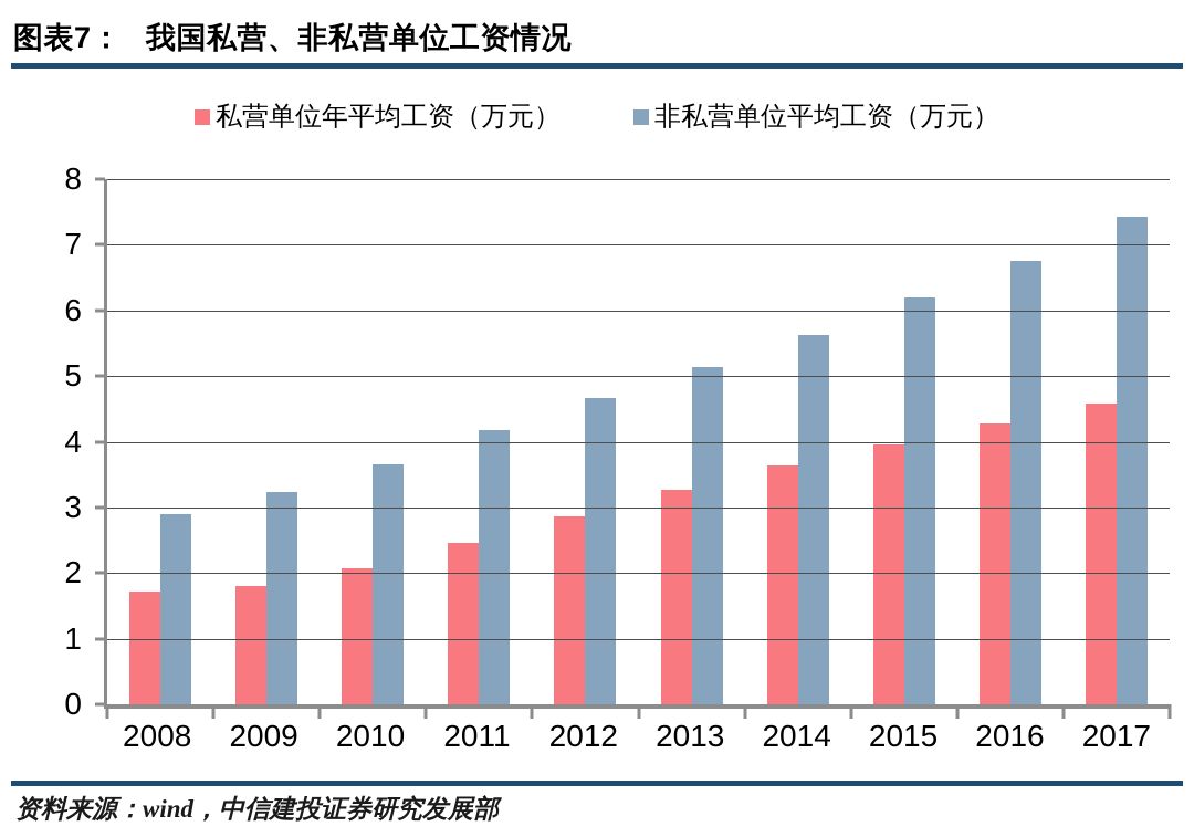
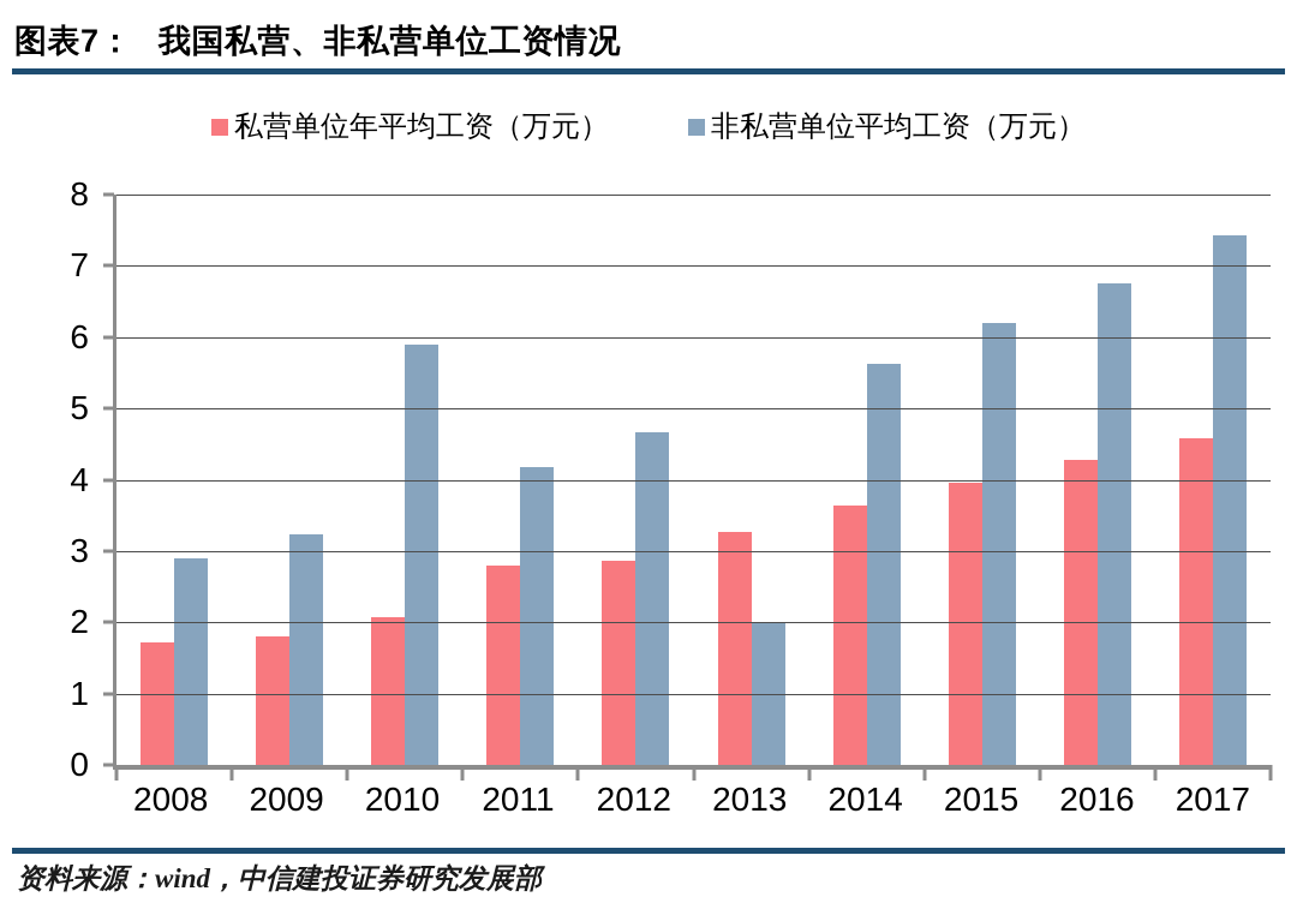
非私营单位平均工资（万元）/2010: 3.6 -> 5.9
私营单位年平均工资（万元）/2011: 2.5 -> 2.8
非私营单位平均工资（万元）/2013: 5.1 -> 2.0
